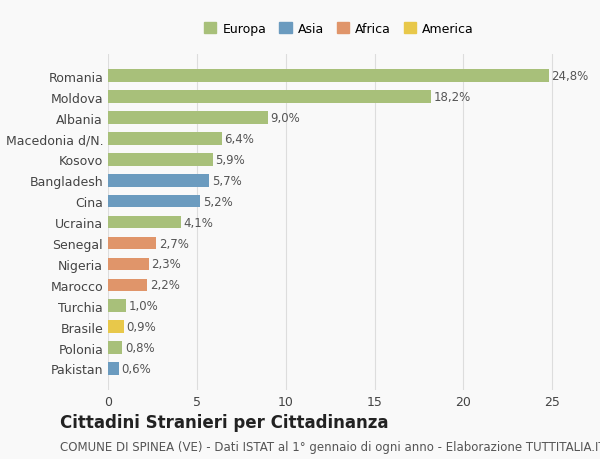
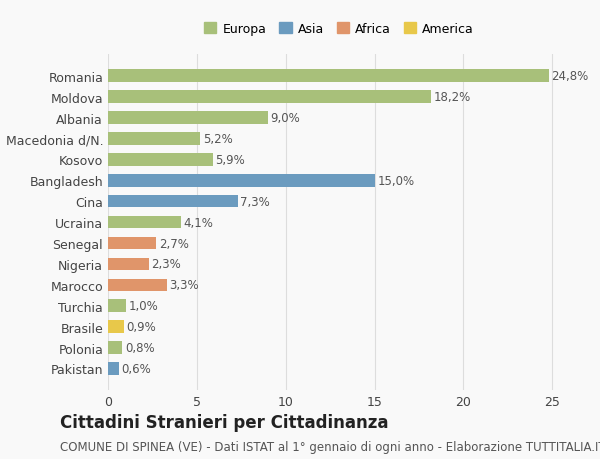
Macedonia d/N.: 6,4% -> 5,2%
Bangladesh: 5,7% -> 15,0%
Cina: 5,2% -> 7,3%
Marocco: 2,2% -> 3,3%
